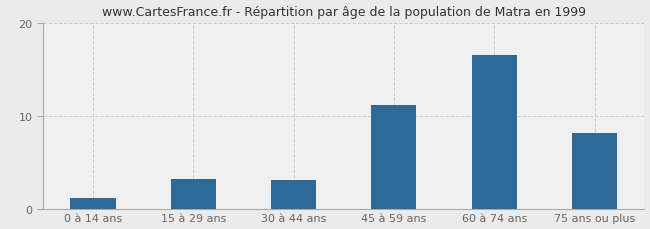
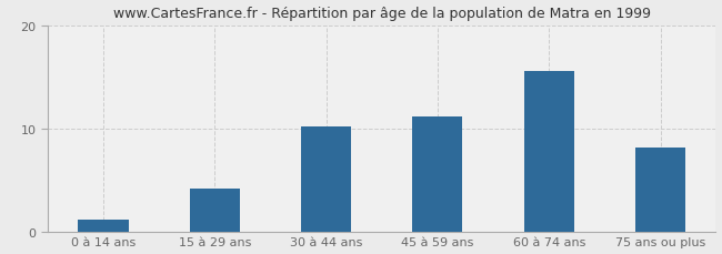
15 à 29 ans: 3.2 -> 4.2
30 à 44 ans: 3.1 -> 10.2
60 à 74 ans: 16.5 -> 15.6
